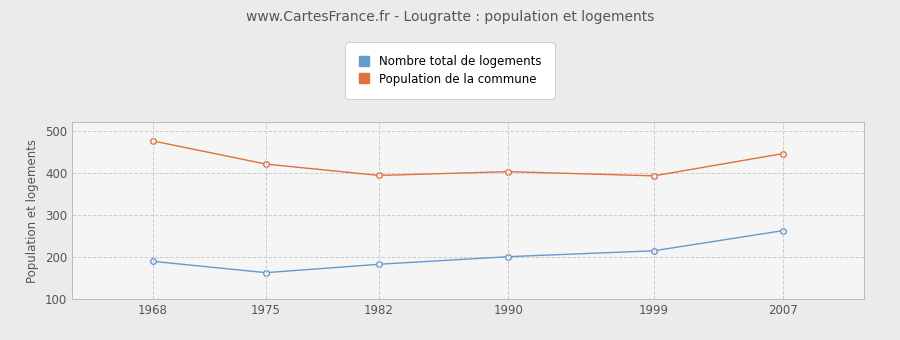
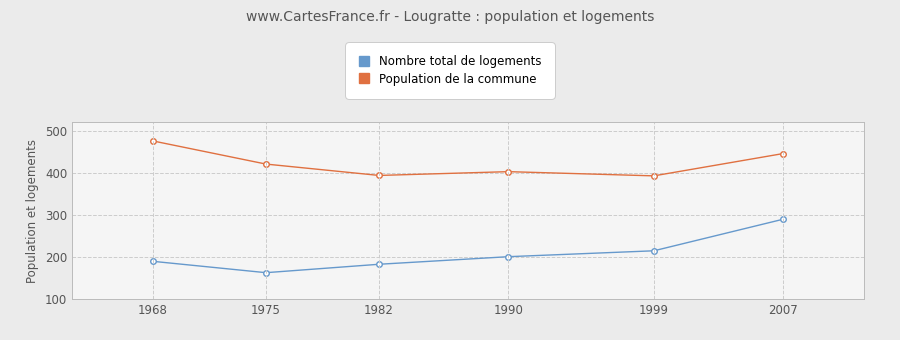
Nombre total de logements/2007: 263 -> 290
